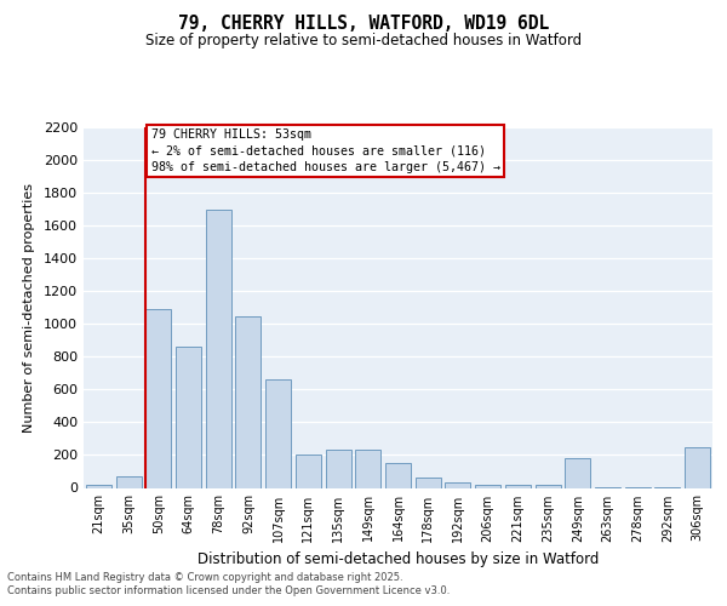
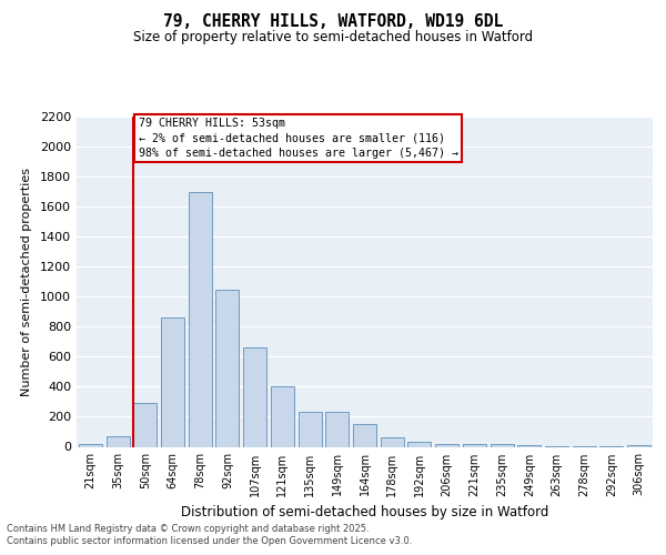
50sqm: 1090 -> 290
121sqm: 200 -> 400
249sqm: 180 -> 10
306sqm: 250 -> 10
